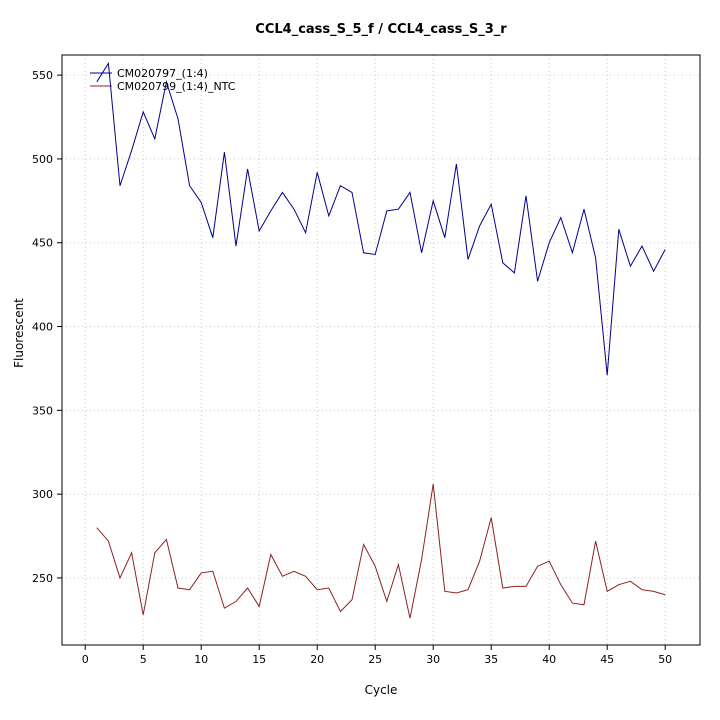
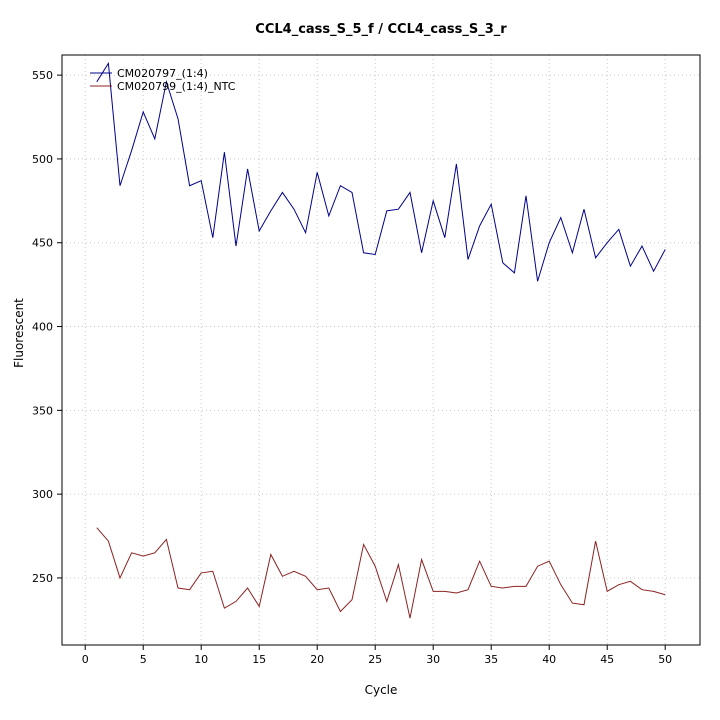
CM020799_(1:4)_NTC/5: 228 -> 263
CM020797_(1:4)/10: 474 -> 487
CM020799_(1:4)_NTC/30: 306 -> 242
CM020799_(1:4)_NTC/35: 286 -> 245
CM020797_(1:4)/45: 371 -> 450
